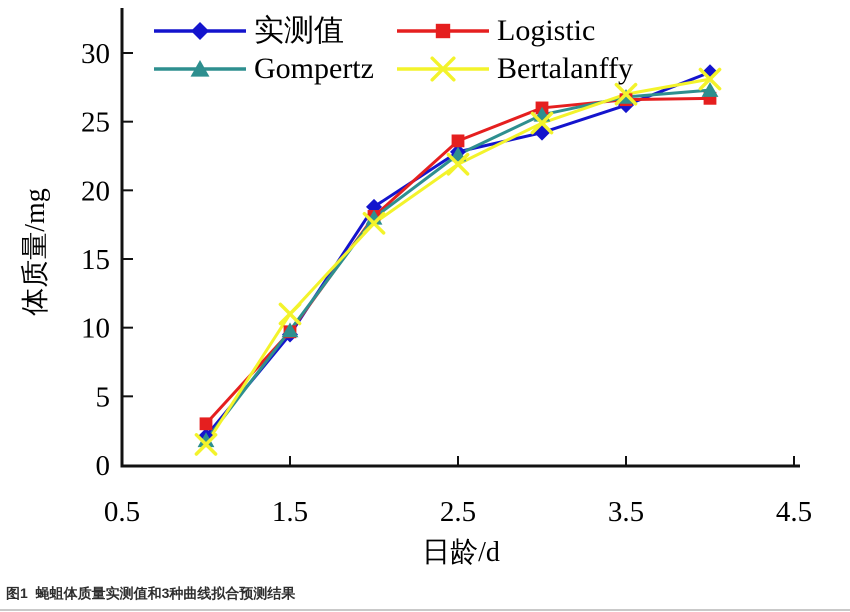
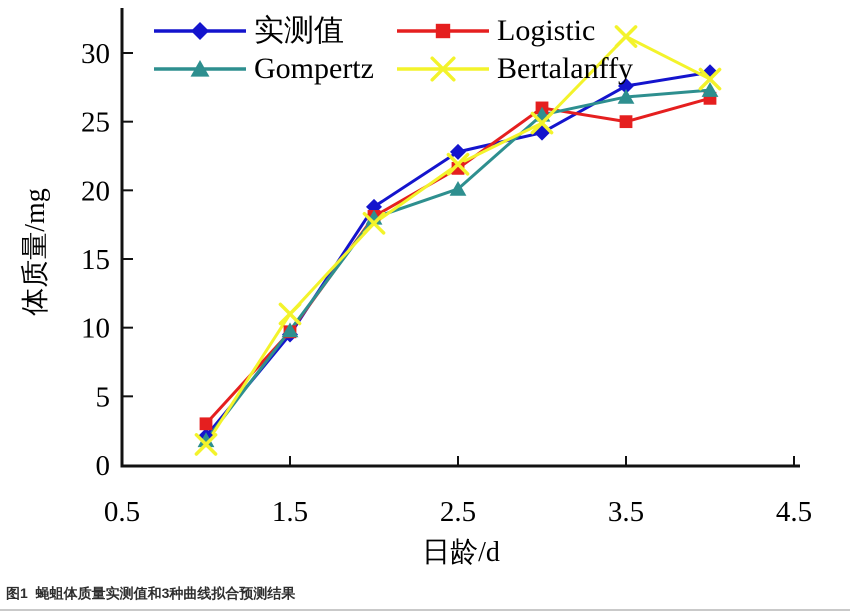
Logistic/2.5: 23.6 -> 21.6
Gompertz/2.5: 22.6 -> 20.1
实测值/3.5: 26.2 -> 27.6
Logistic/3.5: 26.6 -> 25.0
Bertalanffy/3.5: 27.0 -> 31.2
